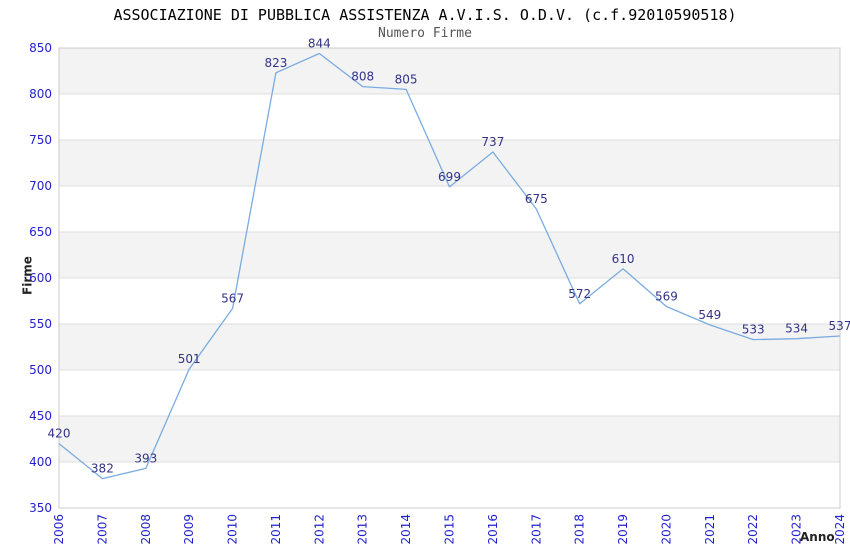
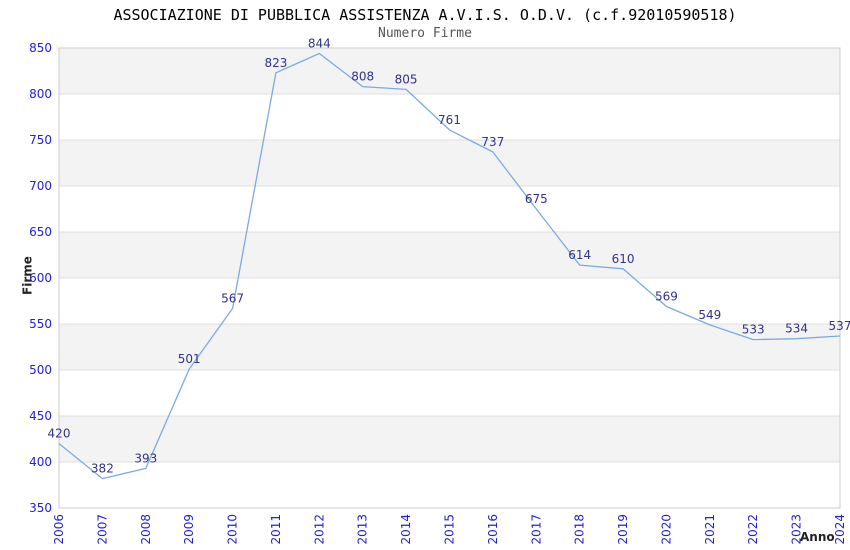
2015: 699 -> 761
2018: 572 -> 614
